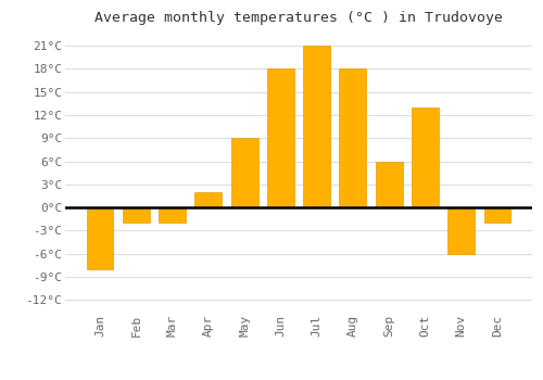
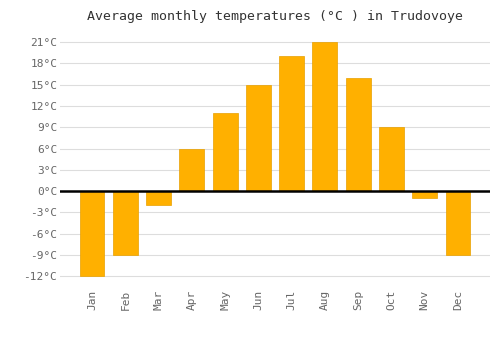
Jan: -8°C -> -12°C
Feb: -2°C -> -9°C
Apr: 2°C -> 6°C
May: 9°C -> 11°C
Jun: 18°C -> 15°C
Jul: 21°C -> 19°C
Aug: 18°C -> 21°C
Sep: 6°C -> 16°C
Oct: 13°C -> 9°C
Nov: -6°C -> -1°C
Dec: -2°C -> -9°C
